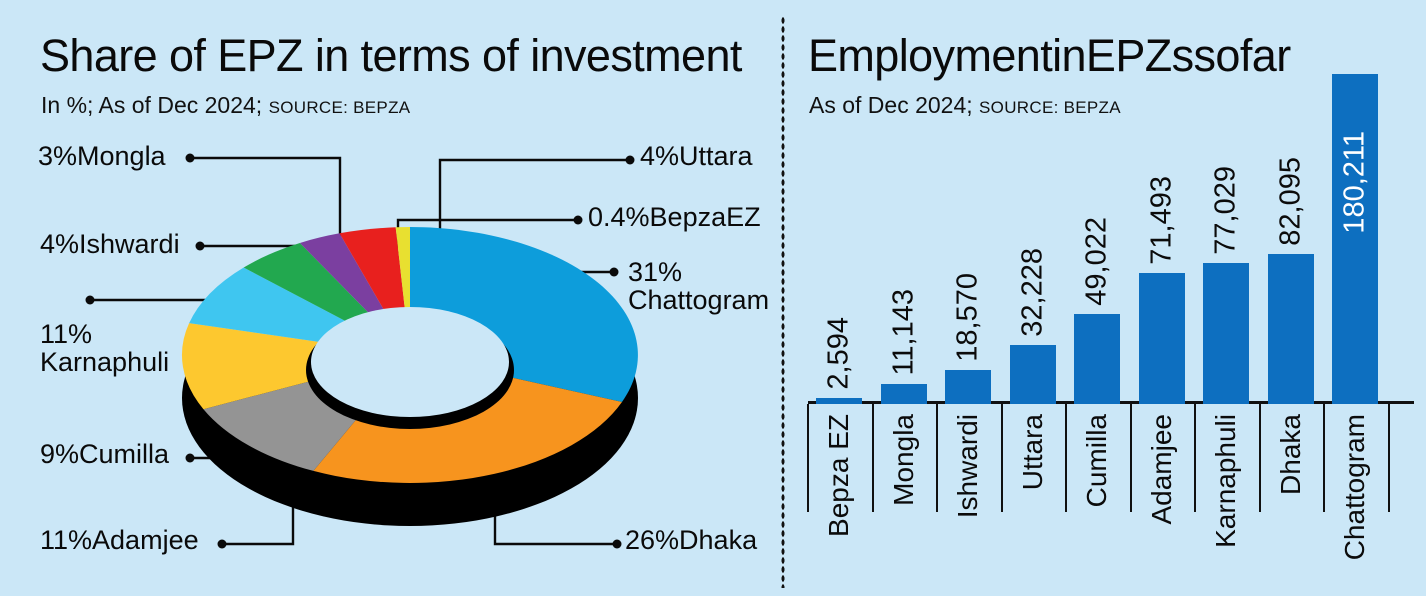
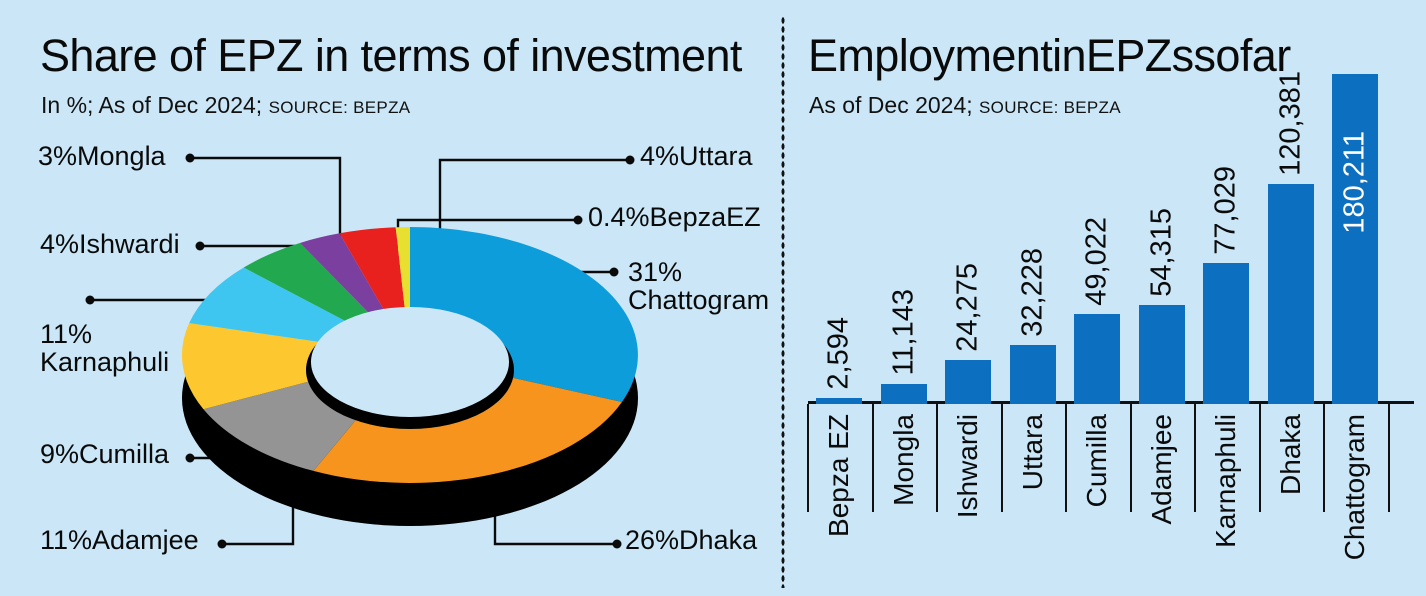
EmploymentinEPZssofar/Ishwardi: 18,570 -> 24,275
EmploymentinEPZssofar/Adamjee: 71,493 -> 54,315
EmploymentinEPZssofar/Dhaka: 82,095 -> 120,381
